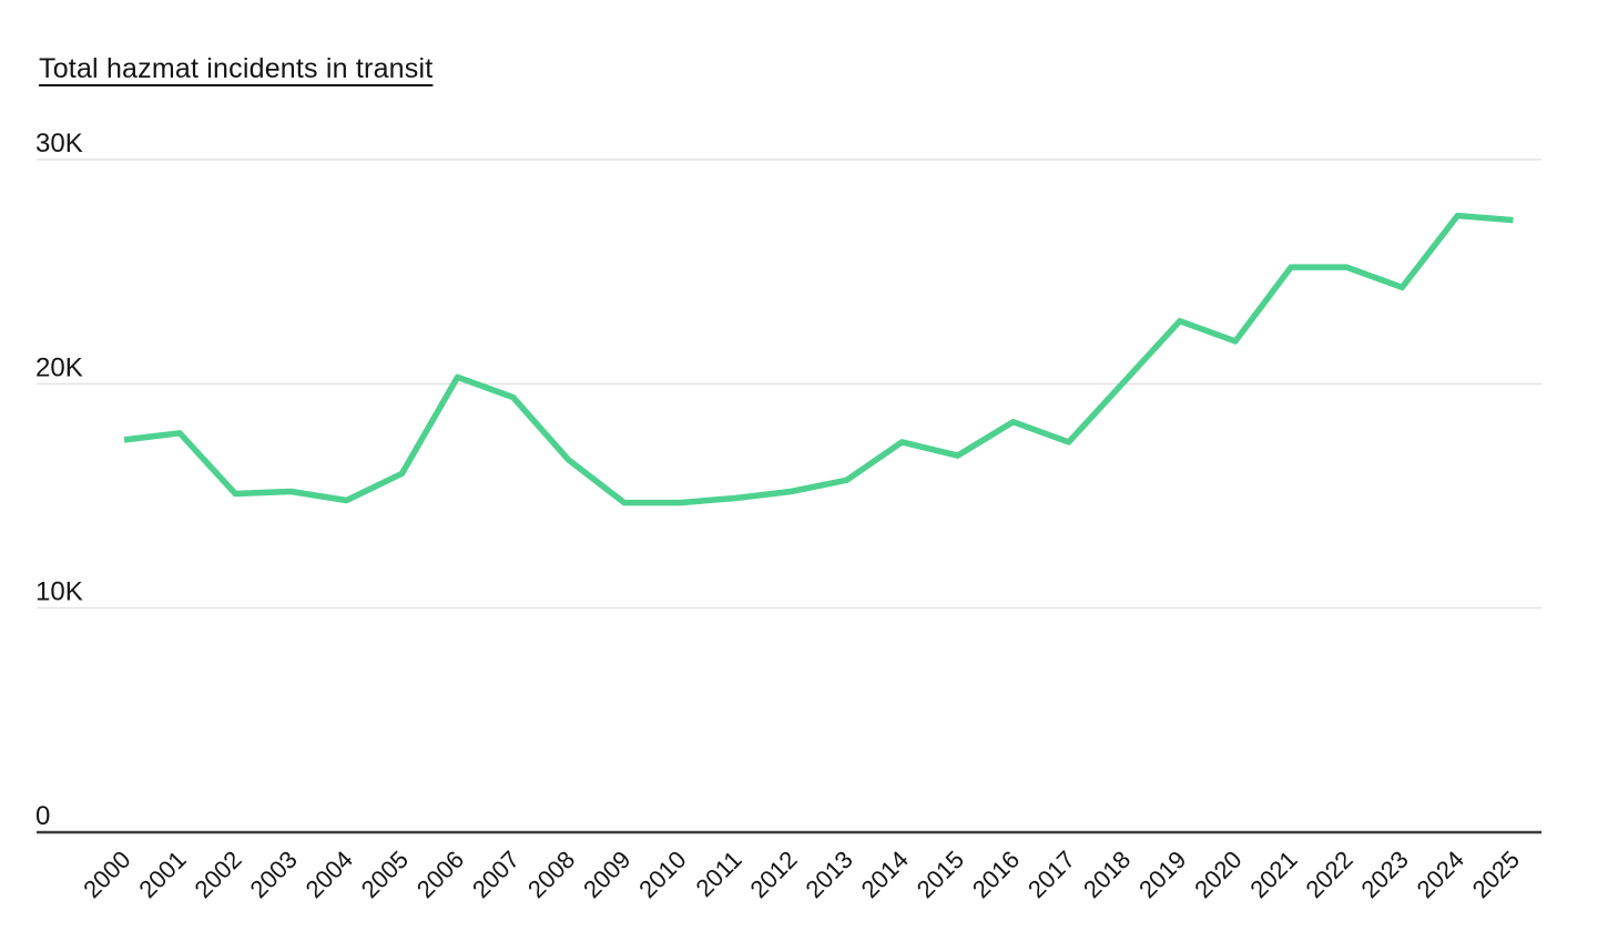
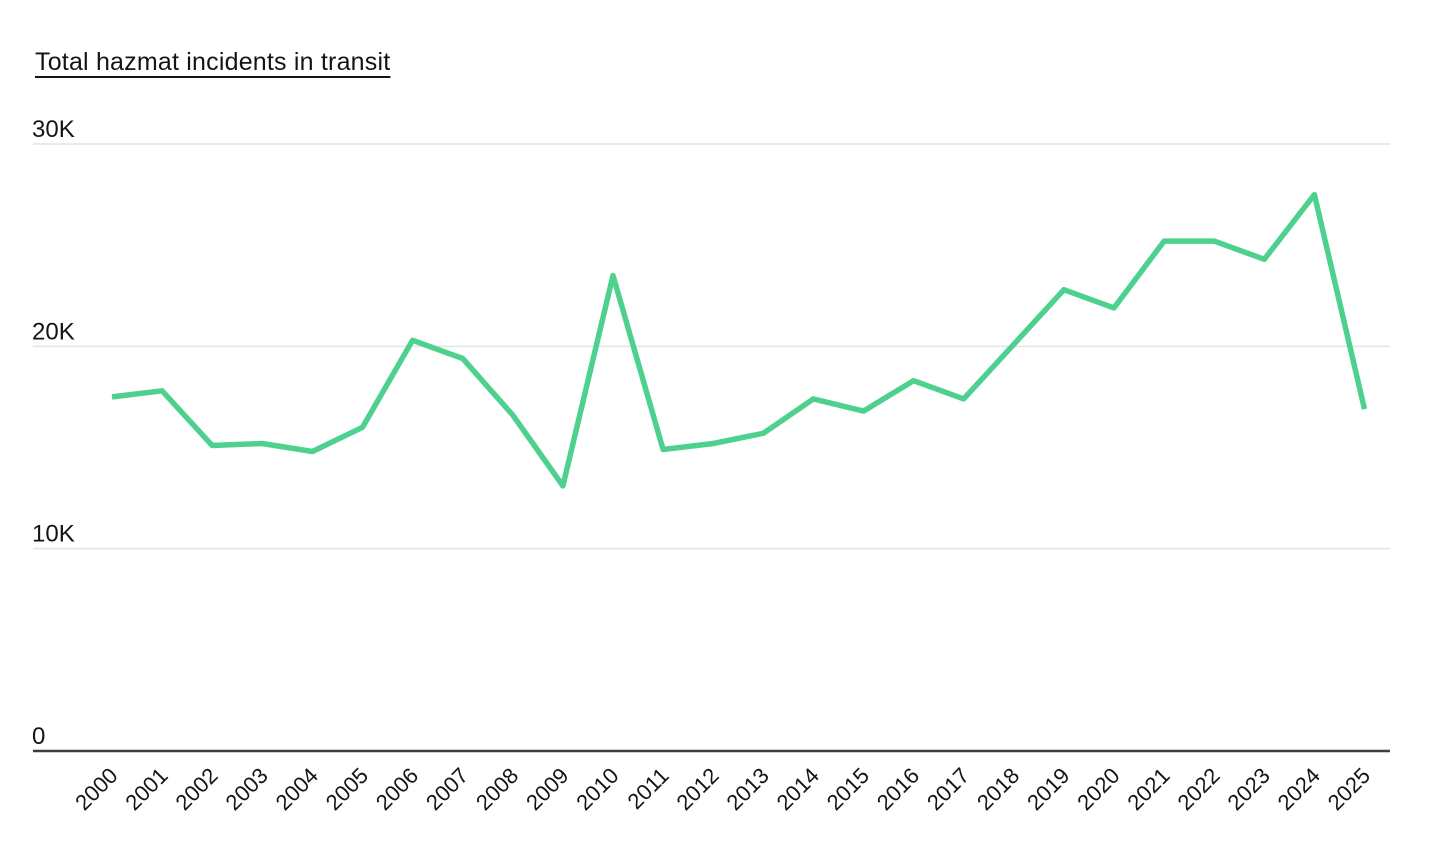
2009: 14.7K -> 13.1K
2010: 14.7K -> 23.5K
2025: 27.3K -> 16.9K
